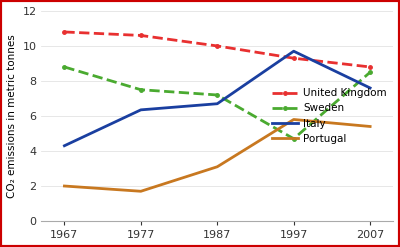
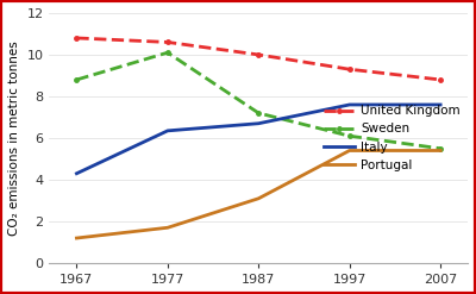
Portugal/1967: 2.0 -> 1.2
Sweden/1977: 7.5 -> 10.1
Sweden/1997: 4.7 -> 6.1
Italy/1997: 9.7 -> 7.6
Portugal/1997: 5.8 -> 5.4
Sweden/2007: 8.5 -> 5.5
